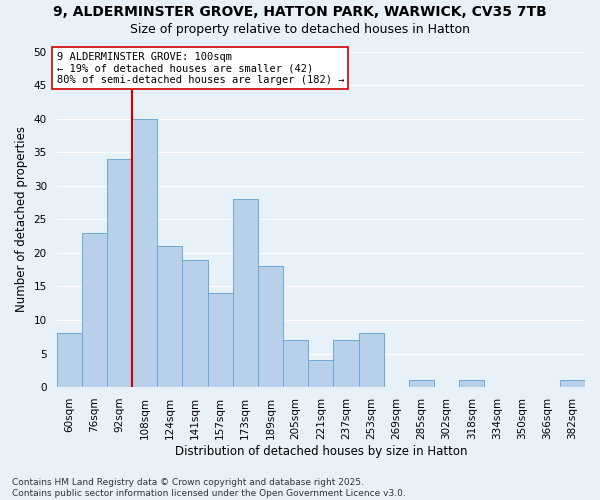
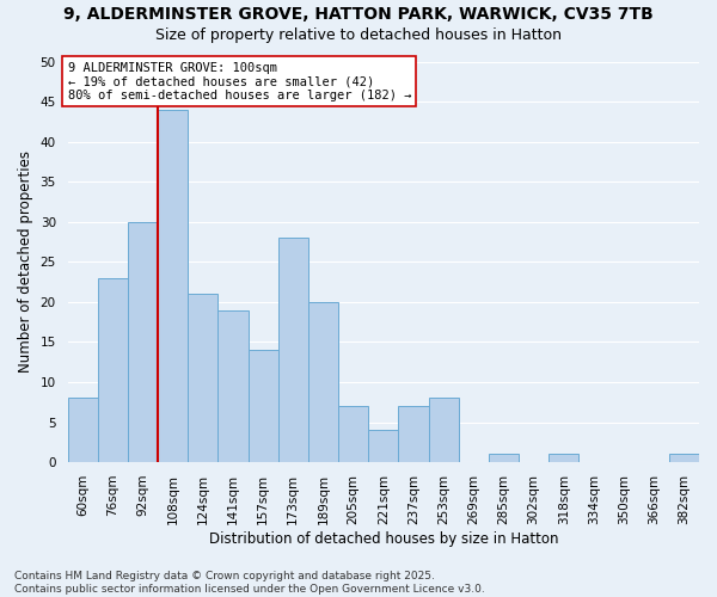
92sqm: 34 -> 30
108sqm: 40 -> 44
189sqm: 18 -> 20
